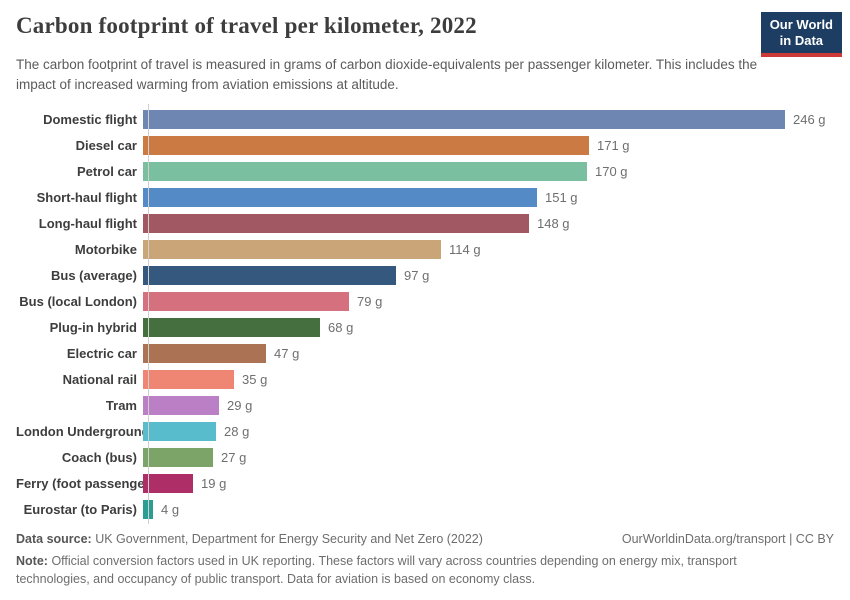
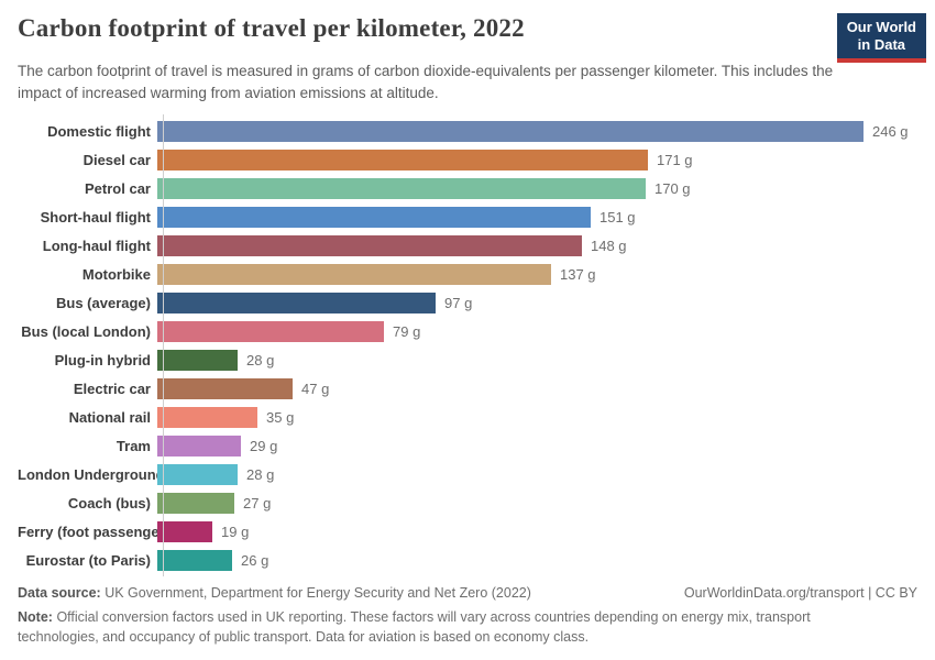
Motorbike: 114 -> 137
Plug-in hybrid: 68 -> 28
Eurostar (to Paris): 4 -> 26
